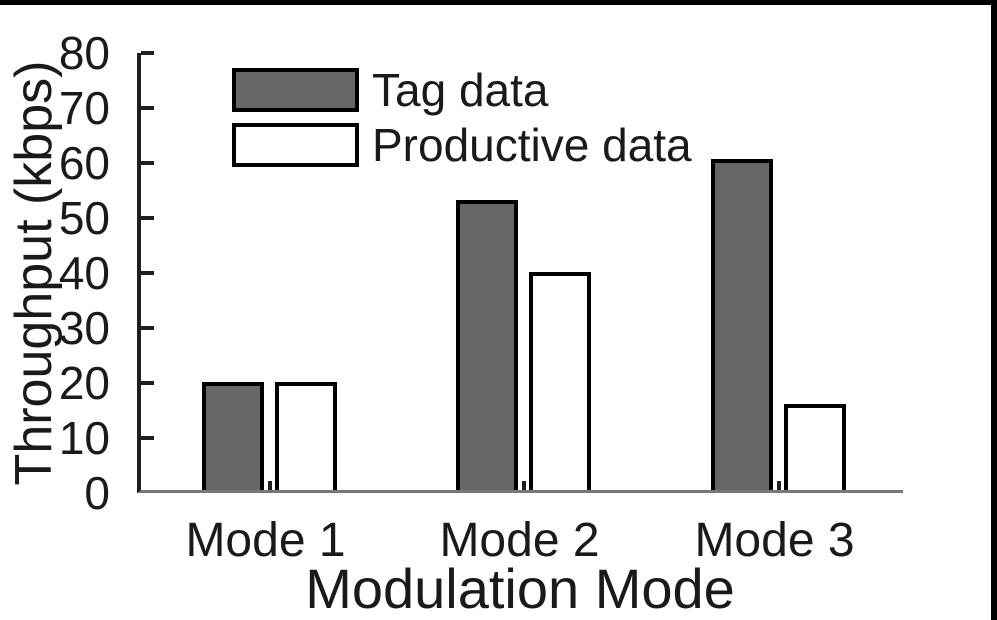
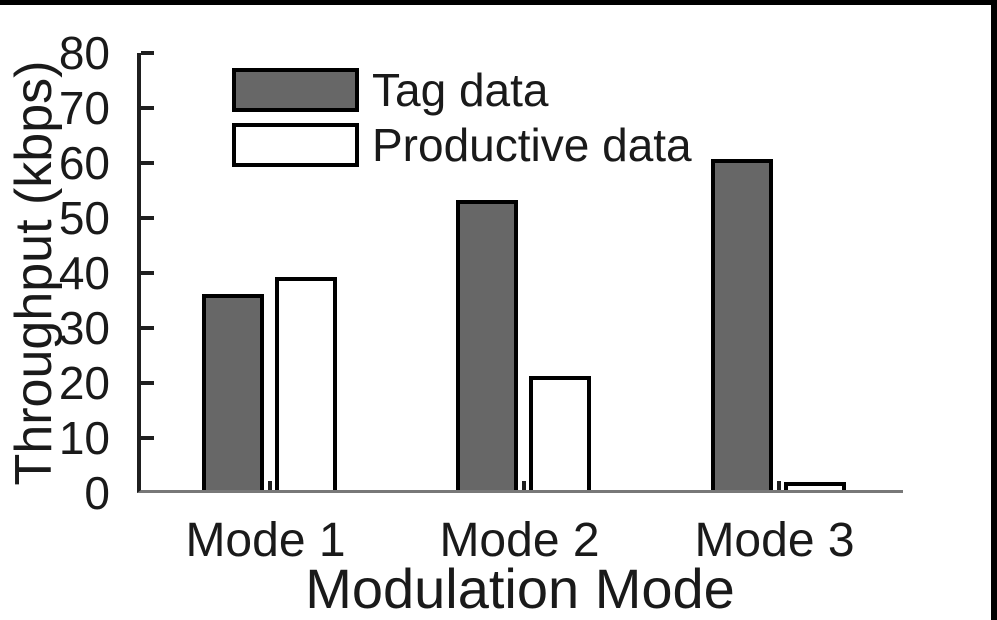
Tag data/Mode 1: 19 -> 35
Productive data/Mode 1: 19 -> 38
Productive data/Mode 2: 39 -> 20
Productive data/Mode 3: 15 -> 1
